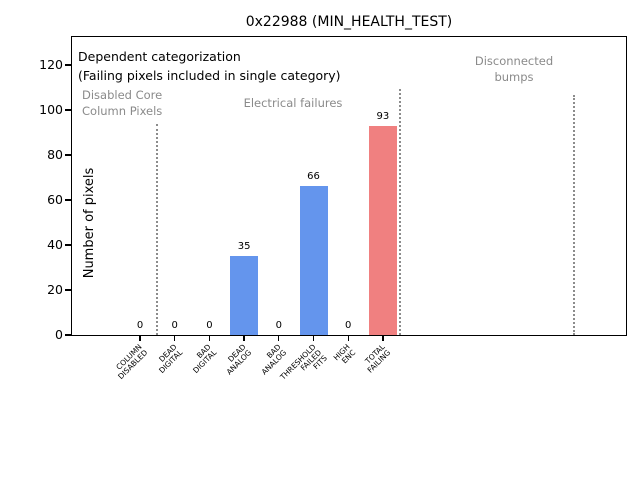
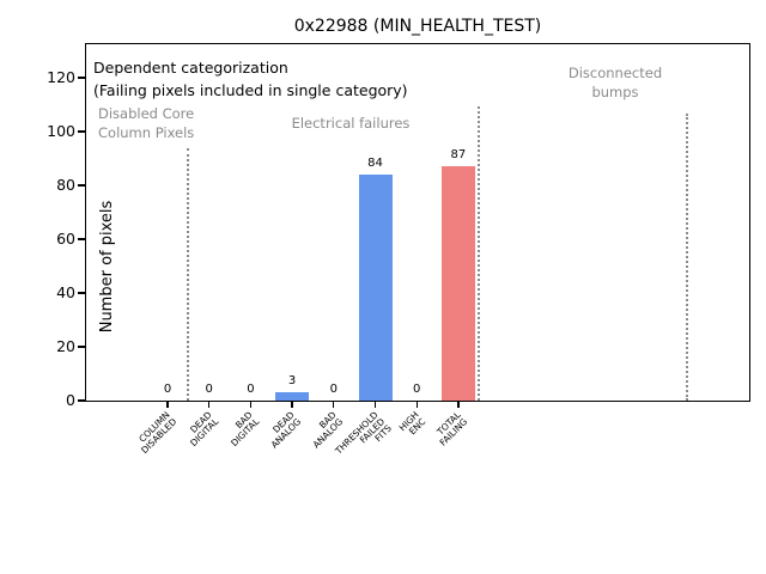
DEAD ANALOG: 35 -> 3
THRESHOLD FAILED FITS: 66 -> 84
TOTAL FAILING: 93 -> 87
